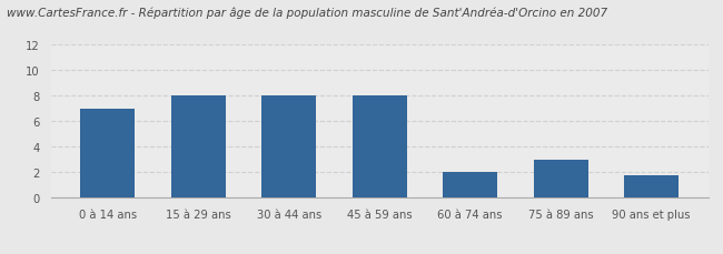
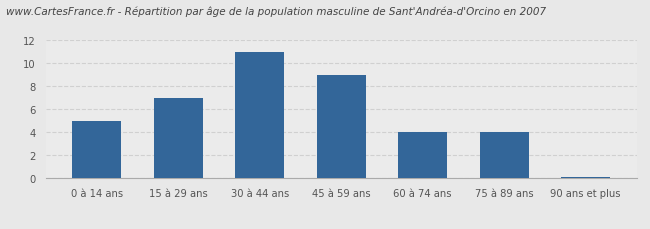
0 à 14 ans: 7.0 -> 5.0
15 à 29 ans: 8.0 -> 7.0
30 à 44 ans: 8.0 -> 11.0
45 à 59 ans: 8.0 -> 9.0
60 à 74 ans: 2.0 -> 4.0
75 à 89 ans: 3.0 -> 4.0
90 ans et plus: 1.8 -> 0.1
